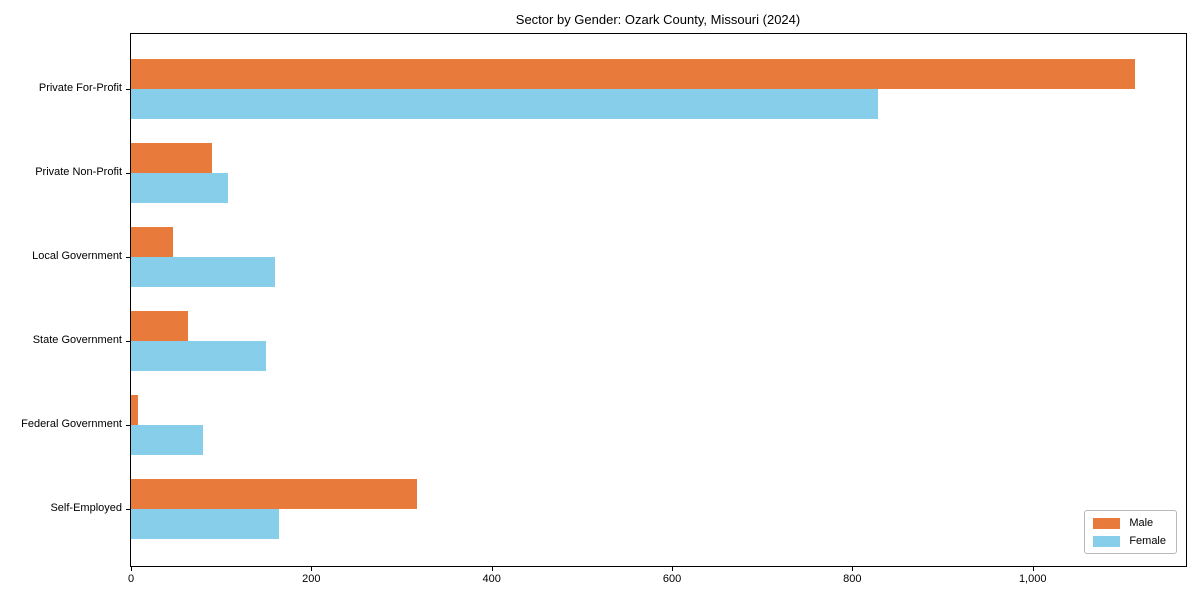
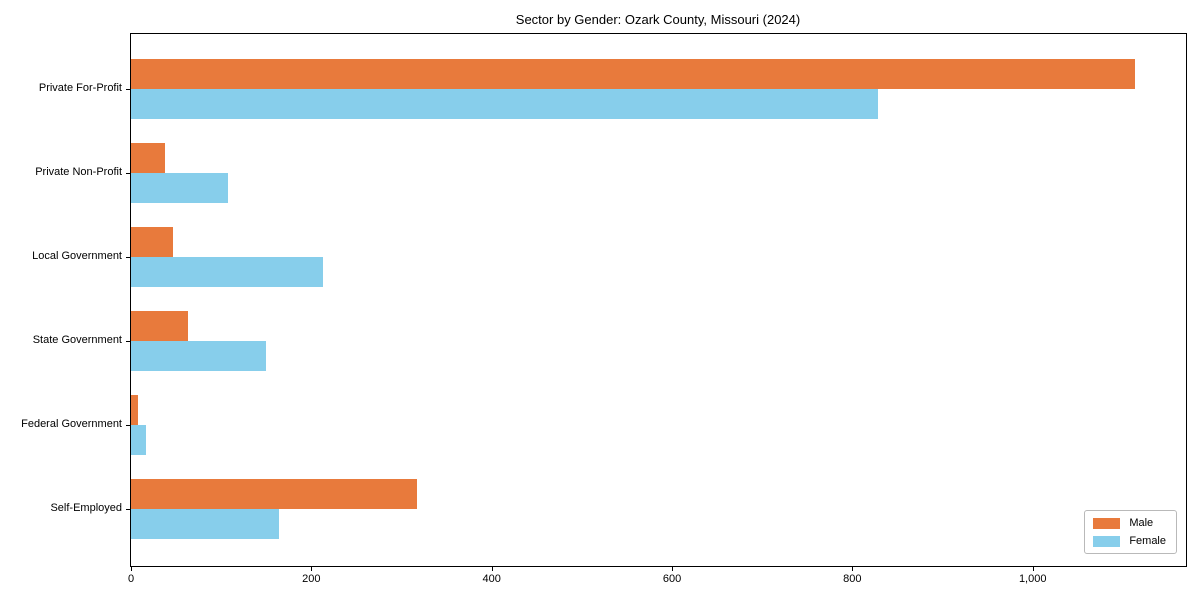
Male/Private Non-Profit: 90 -> 40
Female/Local Government: 160 -> 210
Female/Federal Government: 80 -> 20
